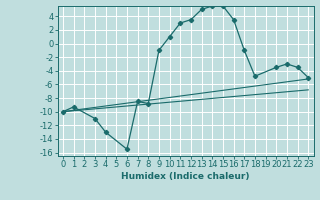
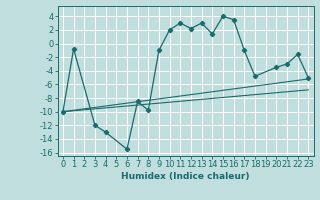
1: -9.3 -> -0.8
3: -11.0 -> -12.0
8: -8.8 -> -9.8
10: 1.0 -> 2.0
12: 3.5 -> 2.2
13: 5.0 -> 3.0
14: 5.5 -> 1.4
15: 5.5 -> 4.0
22: -3.5 -> -1.6
